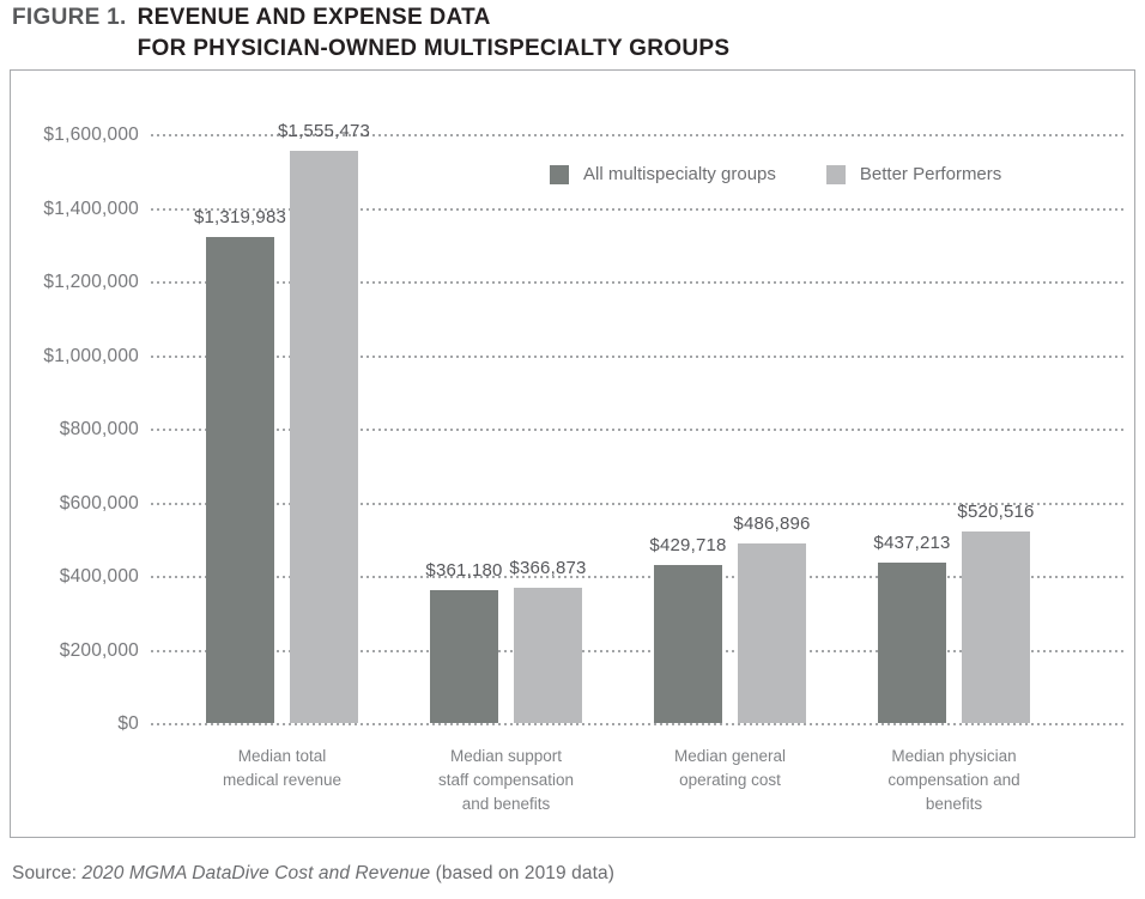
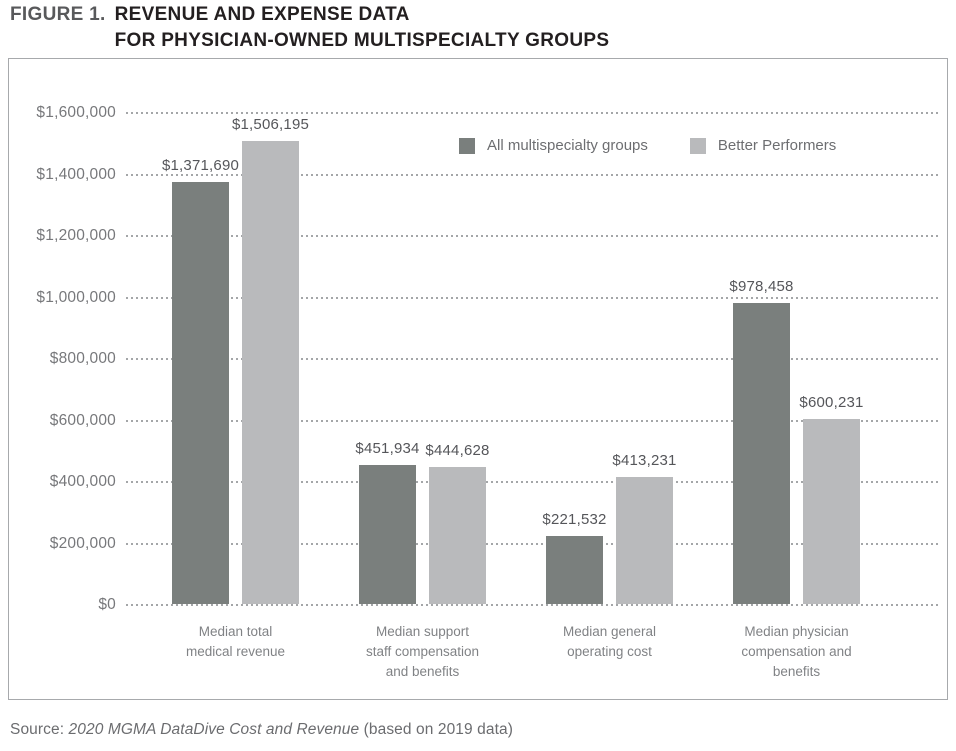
All multispecialty groups/Median total medical revenue: $1,319,983 -> $1,371,690
Better Performers/Median total medical revenue: $1,555,473 -> $1,506,195
All multispecialty groups/Median support staff compensation and benefits: $361,180 -> $451,934
Better Performers/Median support staff compensation and benefits: $366,873 -> $444,628
All multispecialty groups/Median general operating cost: $429,718 -> $221,532
Better Performers/Median general operating cost: $486,896 -> $413,231
All multispecialty groups/Median physician compensation and benefits: $437,213 -> $978,458
Better Performers/Median physician compensation and benefits: $520,516 -> $600,231
